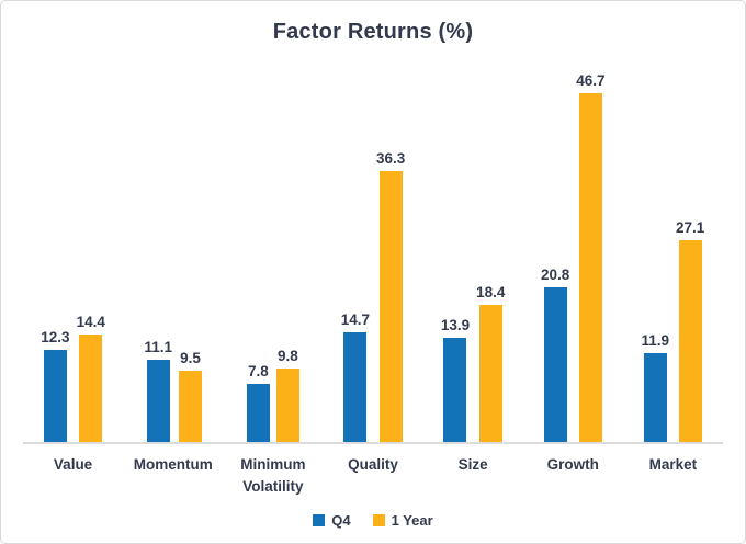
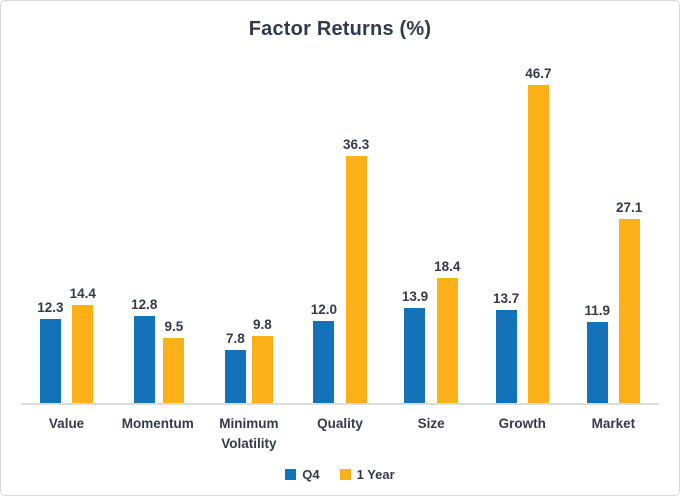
Q4/Momentum: 11.1 -> 12.8
Q4/Quality: 14.7 -> 12.0
Q4/Growth: 20.8 -> 13.7
